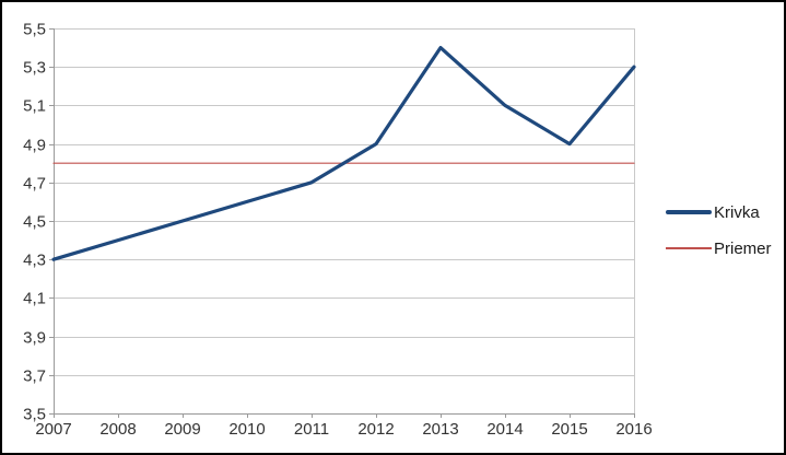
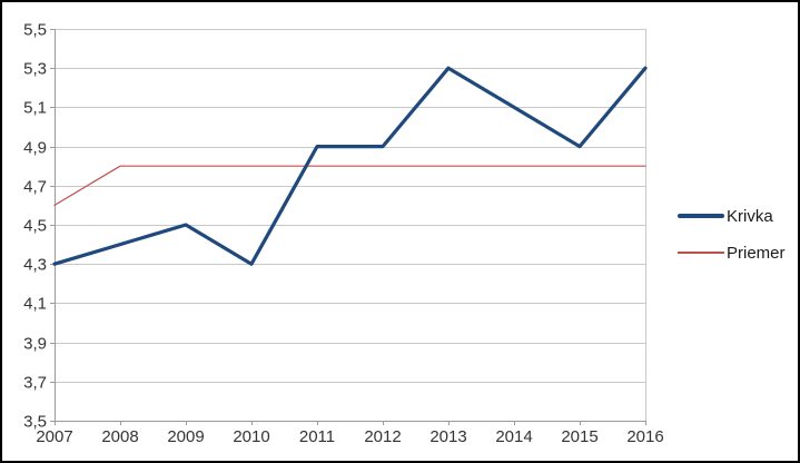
Priemer/2007: 4,8 -> 4,6
Krivka/2010: 4,6 -> 4,3
Krivka/2011: 4,7 -> 4,9
Krivka/2013: 5,4 -> 5,3
